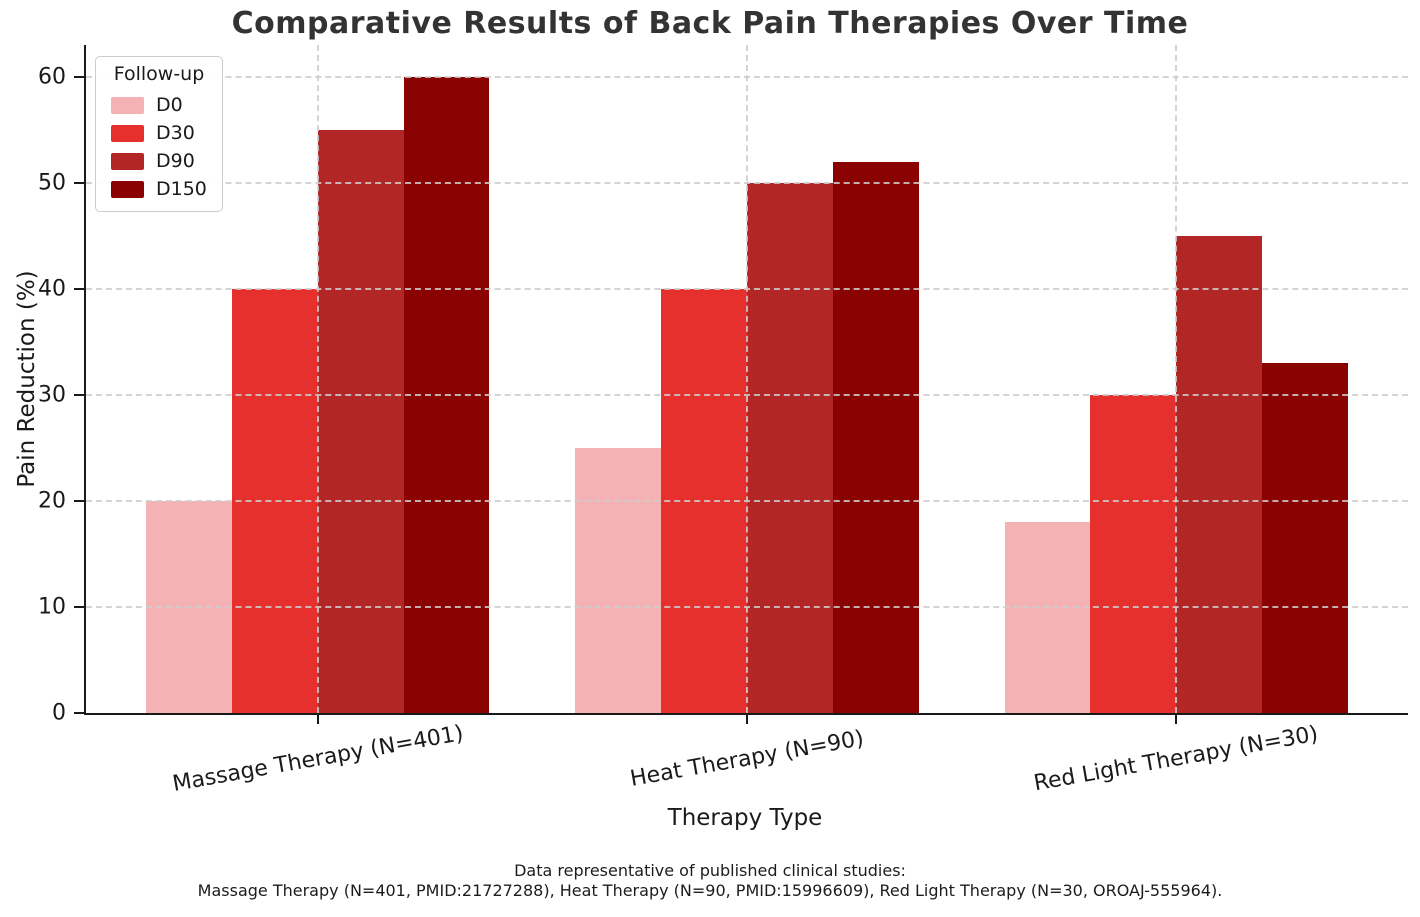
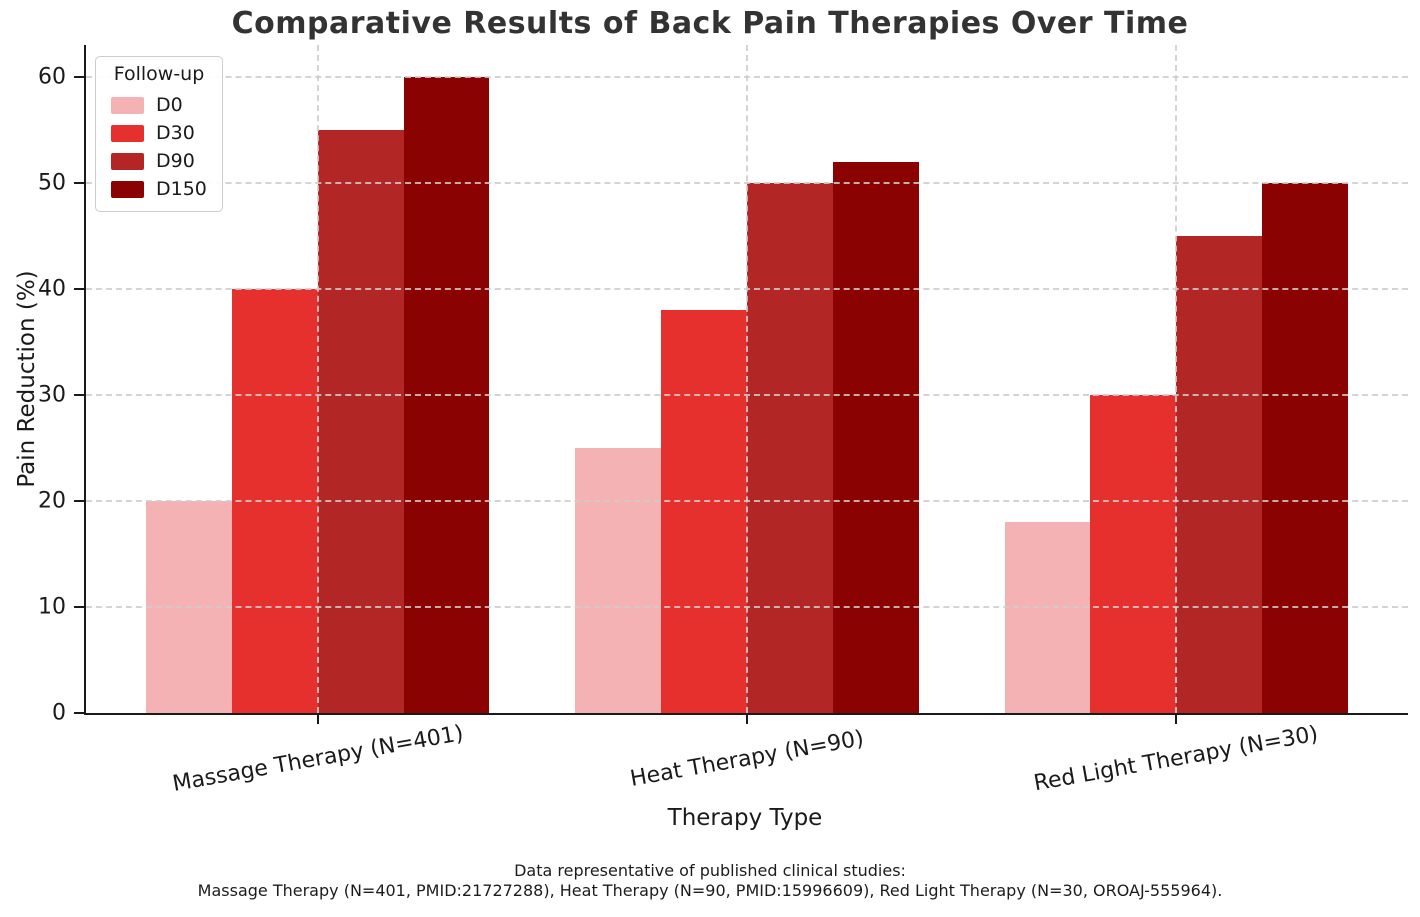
D30/Heat Therapy (N=90): 40 -> 38
D150/Red Light Therapy (N=30): 33 -> 50
